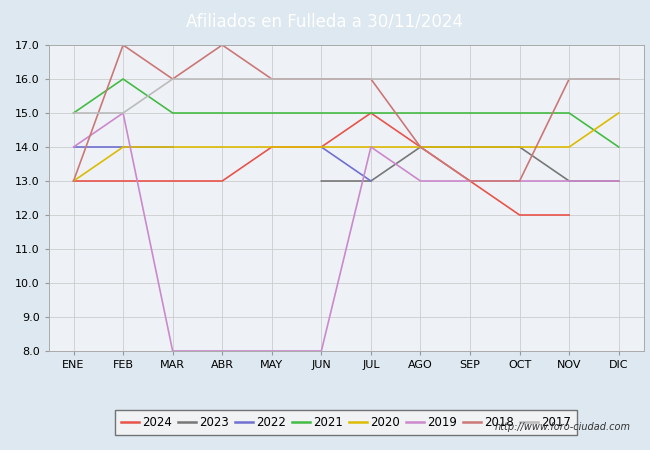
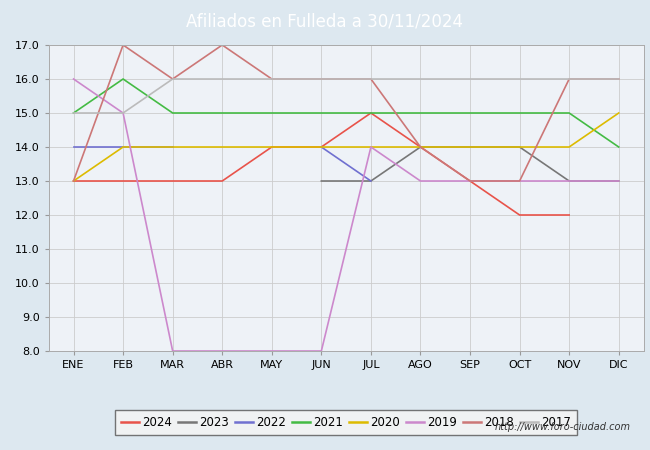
2019/ENE: 14 -> 16
